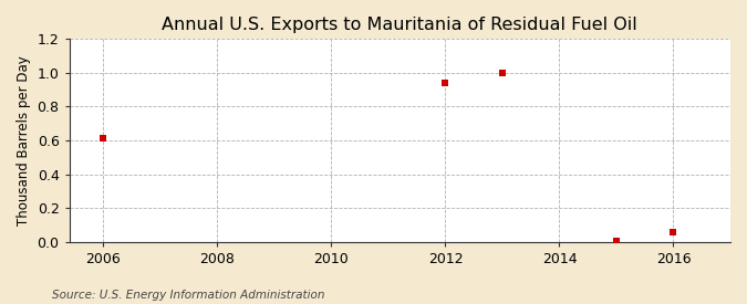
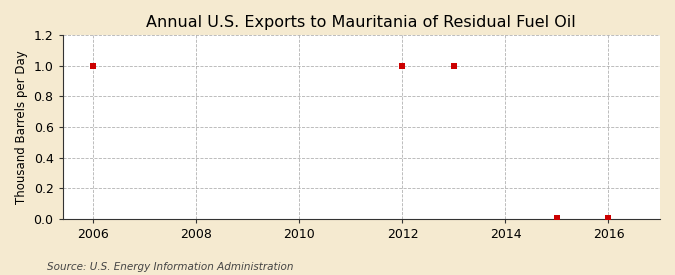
2006: 0.61 -> 1.00
2012: 0.94 -> 1.00
2016: 0.06 -> 0.00
